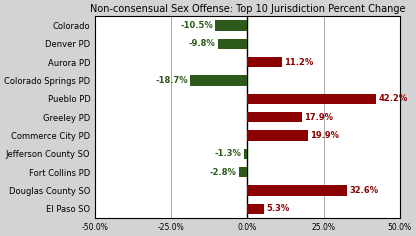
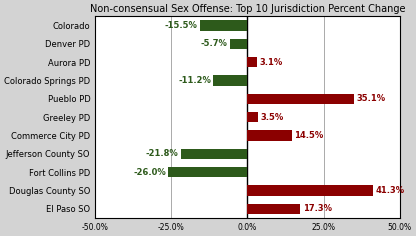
Colorado: -10.5% -> -15.5%
Denver PD: -9.8% -> -5.7%
Aurora PD: 11.2% -> 3.1%
Colorado Springs PD: -18.7% -> -11.2%
Pueblo PD: 42.2% -> 35.1%
Greeley PD: 17.9% -> 3.5%
Commerce City PD: 19.9% -> 14.5%
Jefferson County SO: -1.3% -> -21.8%
Fort Collins PD: -2.8% -> -26.0%
Douglas County SO: 32.6% -> 41.3%
El Paso SO: 5.3% -> 17.3%
